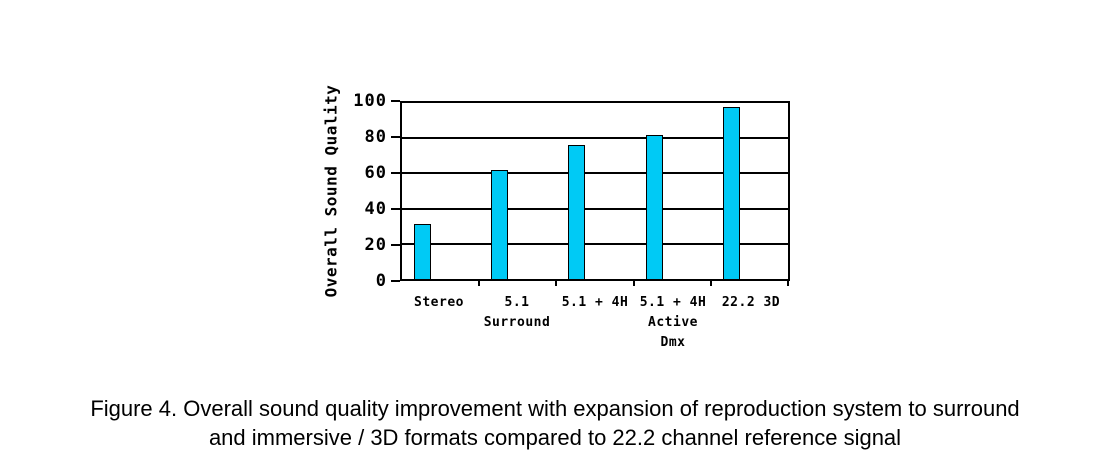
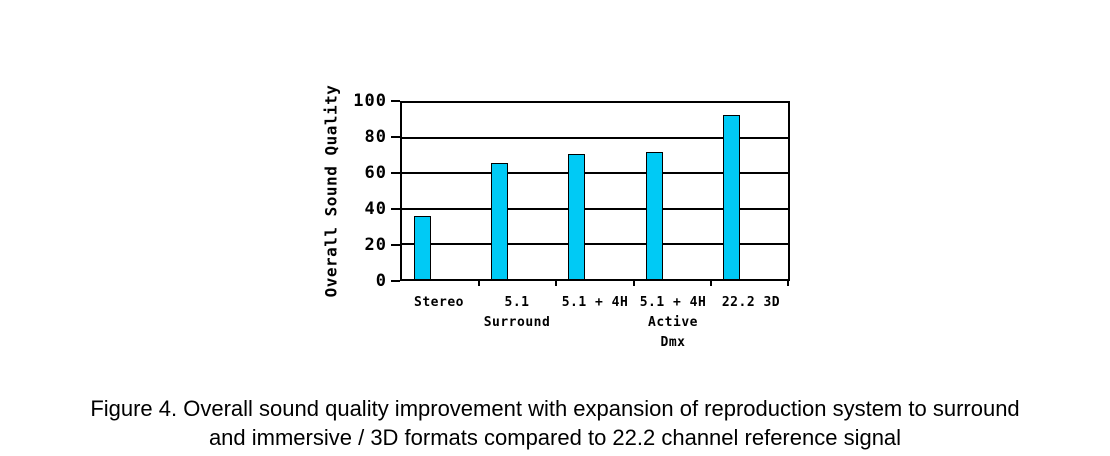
Stereo: 31 -> 36
5.1 Surround: 62 -> 66
5.1 + 4H: 76 -> 71
5.1 + 4H Active Dmx: 82 -> 72
22.2 3D: 98 -> 93
